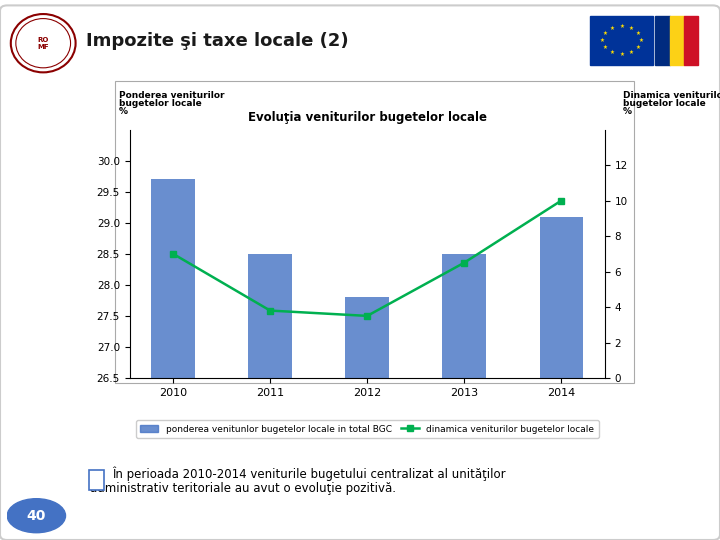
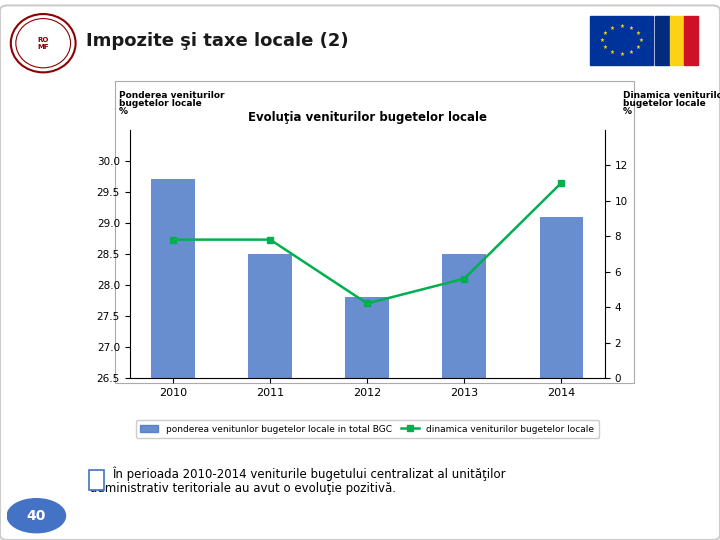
dinamica veniturilor bugetelor locale/2010: 7.0 -> 7.8
dinamica veniturilor bugetelor locale/2011: 3.8 -> 7.8
dinamica veniturilor bugetelor locale/2012: 3.5 -> 4.2
dinamica veniturilor bugetelor locale/2013: 6.5 -> 5.6
dinamica veniturilor bugetelor locale/2014: 10.0 -> 11.0
